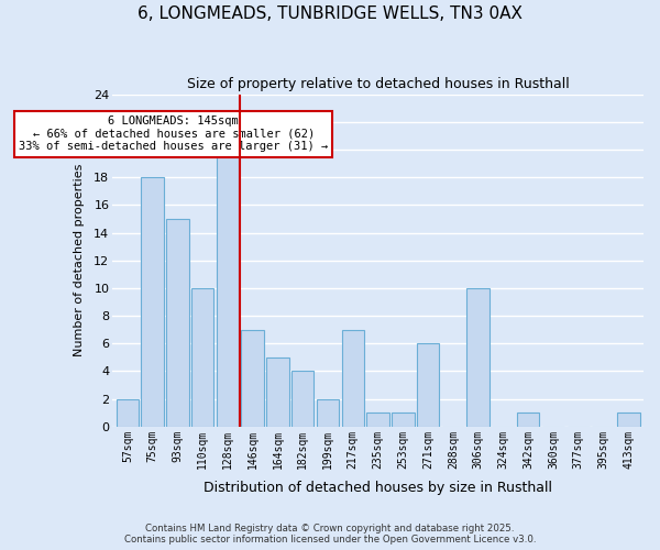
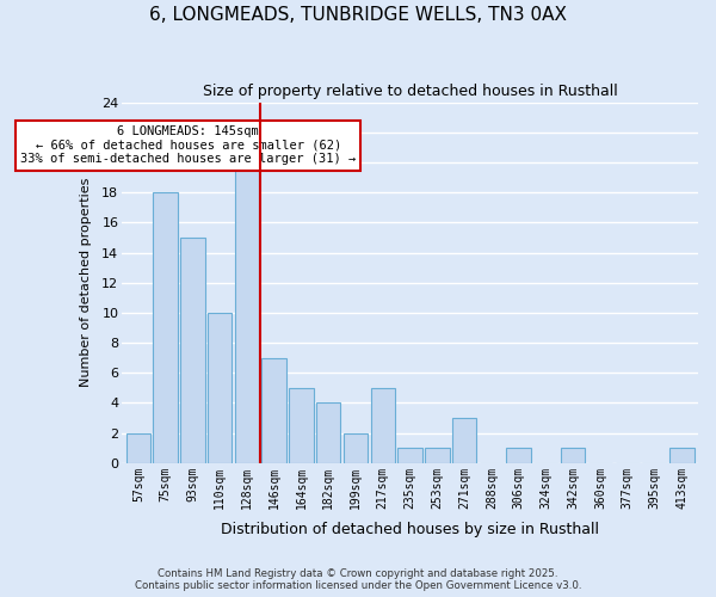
217sqm: 7 -> 5
271sqm: 6 -> 3
306sqm: 10 -> 1
